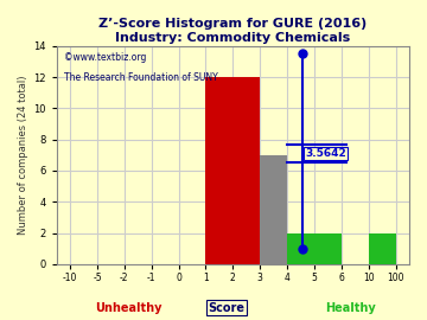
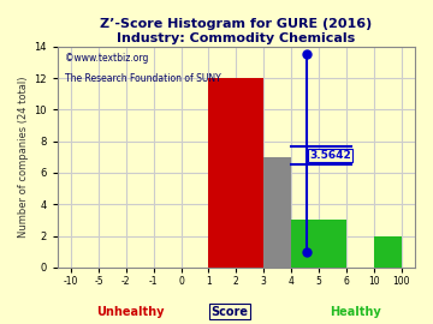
5: 2 -> 3
